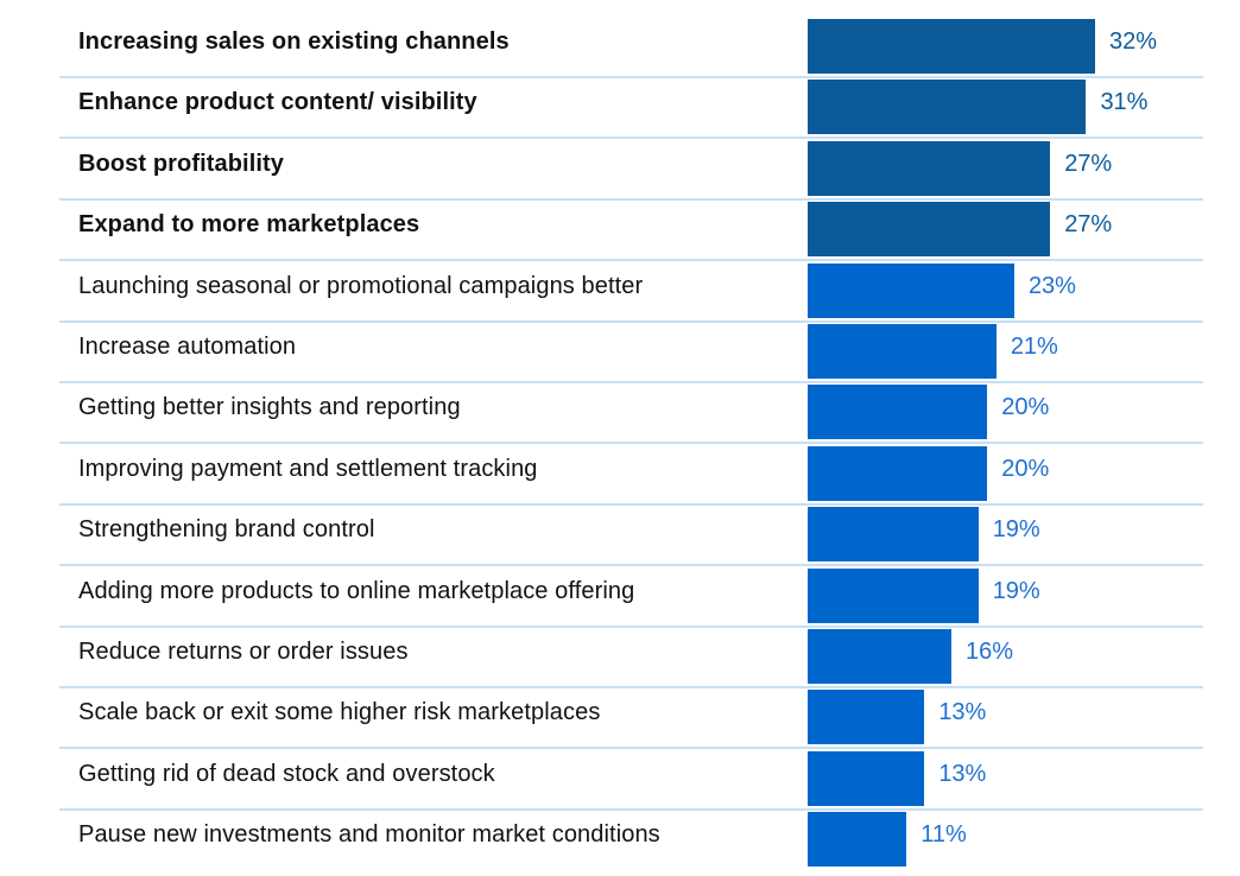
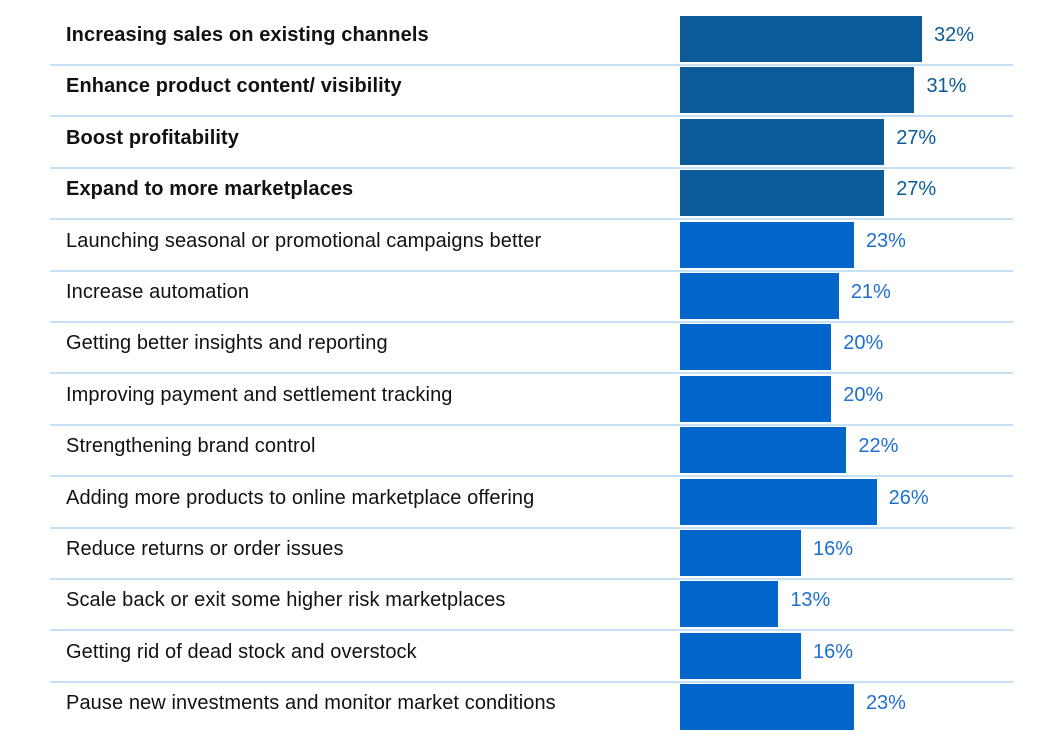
Strengthening brand control: 19% -> 22%
Adding more products to online marketplace offering: 19% -> 26%
Getting rid of dead stock and overstock: 13% -> 16%
Pause new investments and monitor market conditions: 11% -> 23%
